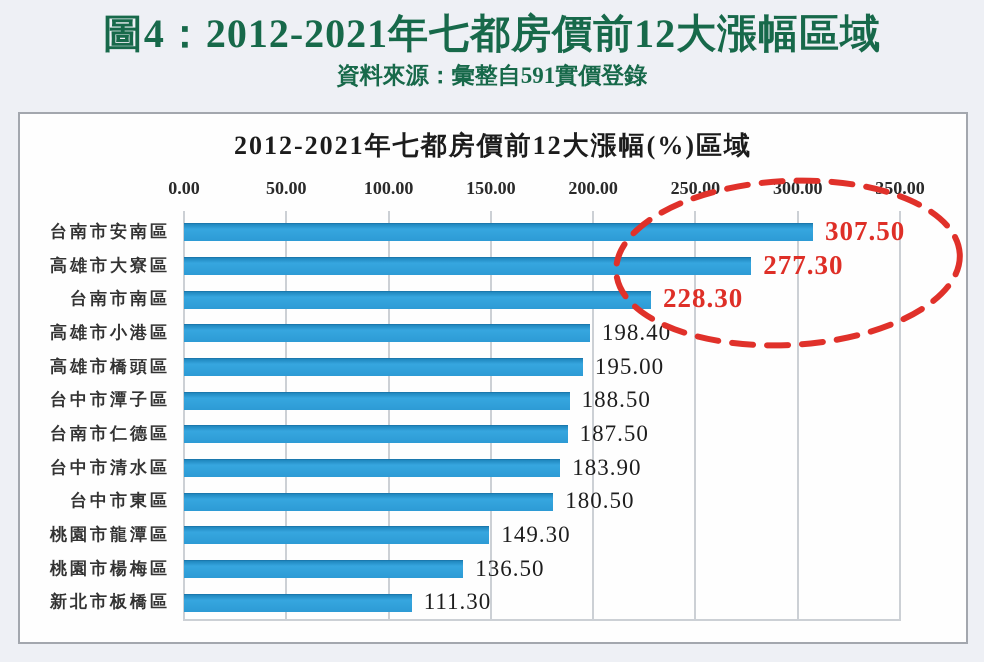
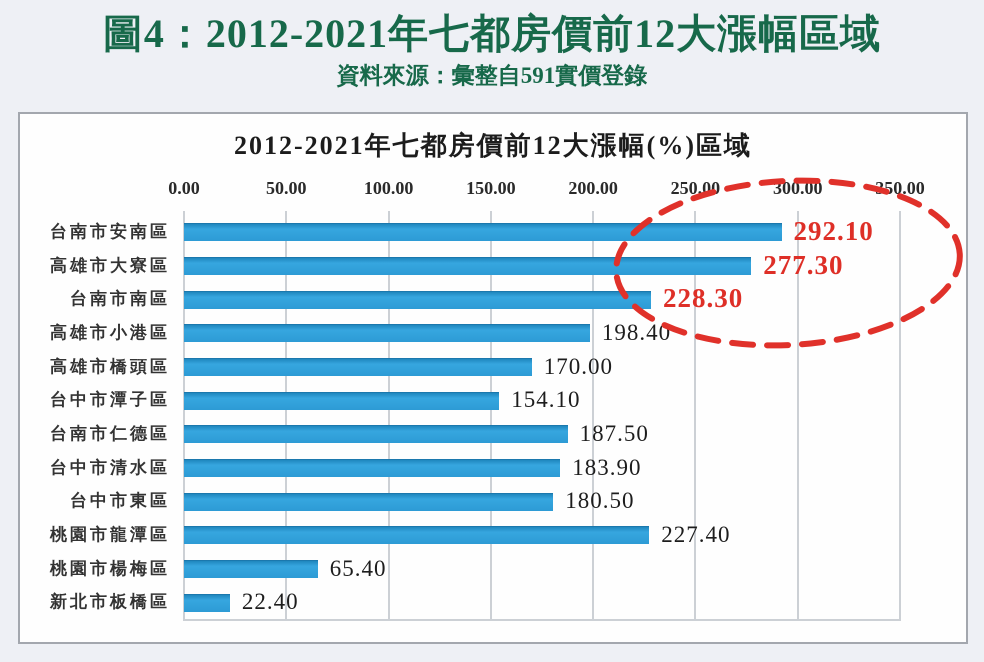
台南市安南區: 307.50 -> 292.10
高雄市橋頭區: 195.00 -> 170.00
台中市潭子區: 188.50 -> 154.10
桃園市龍潭區: 149.30 -> 227.40
桃園市楊梅區: 136.50 -> 65.40
新北市板橋區: 111.30 -> 22.40
